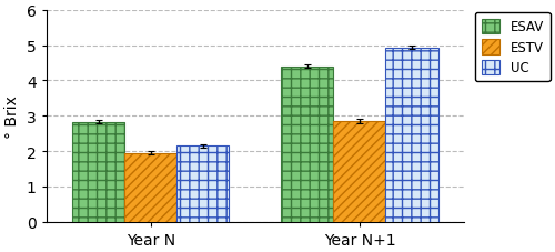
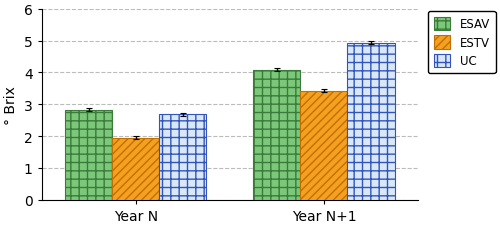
UC/Year N: 2.15 -> 2.68
ESAV/Year N+1: 4.40 -> 4.08
ESTV/Year N+1: 2.85 -> 3.42
